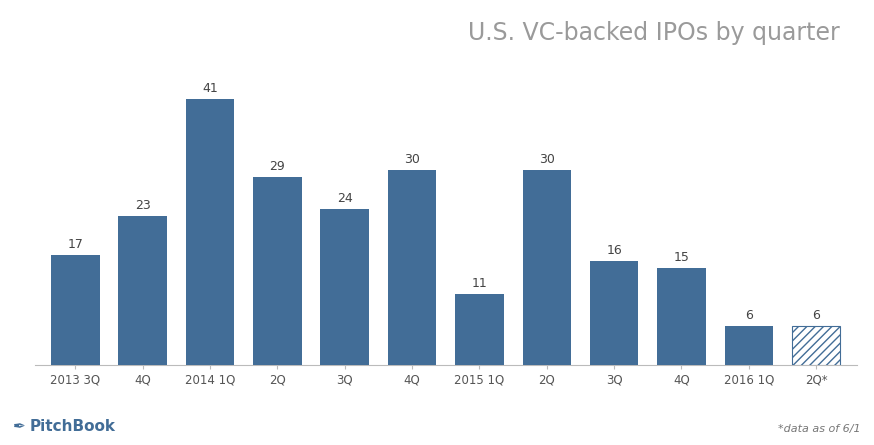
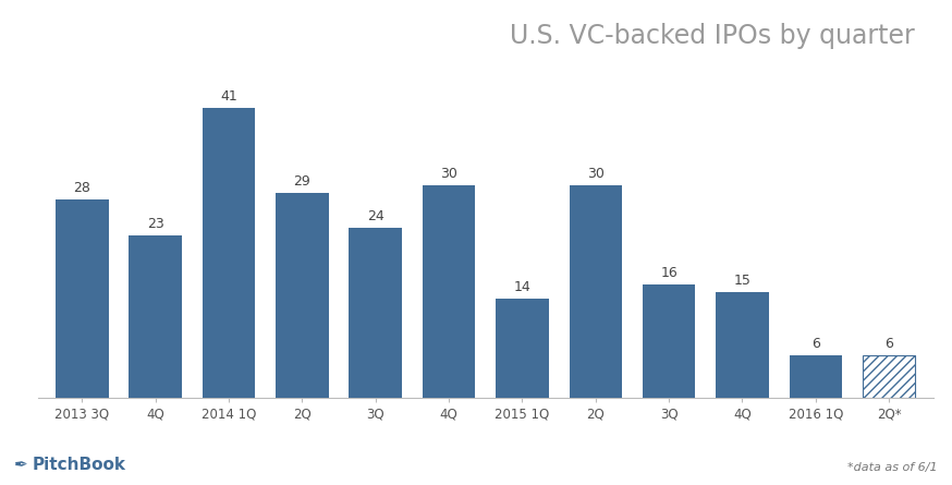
2013 3Q: 17 -> 28
2015 1Q: 11 -> 14
